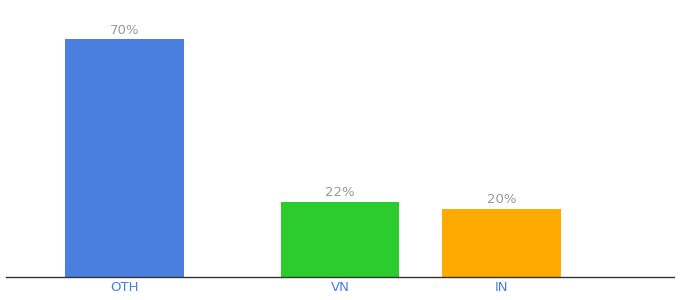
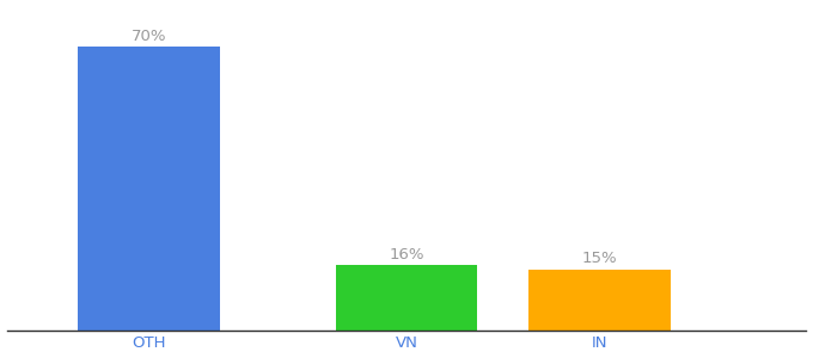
VN: 22% -> 16%
IN: 20% -> 15%
